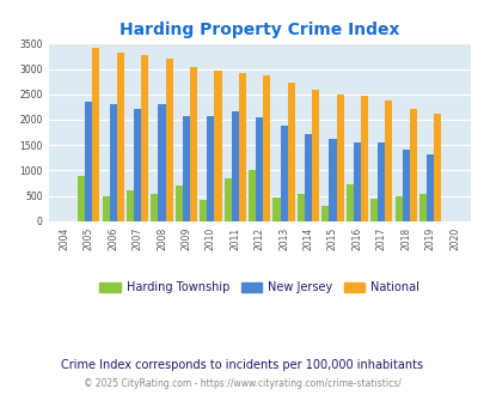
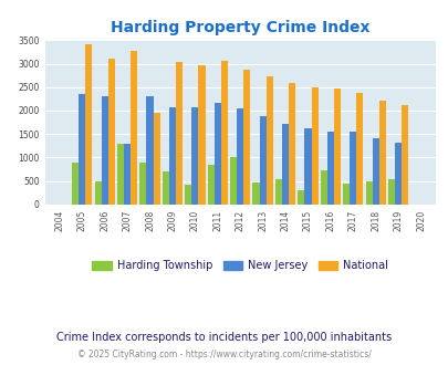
National/2006: 3330 -> 3100
Harding Township/2007: 600 -> 1300
New Jersey/2007: 2210 -> 1300
Harding Township/2008: 530 -> 900
National/2008: 3210 -> 1950
National/2011: 2910 -> 3050
